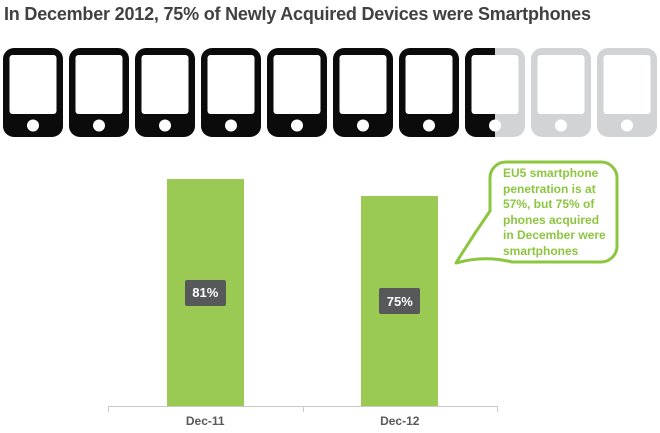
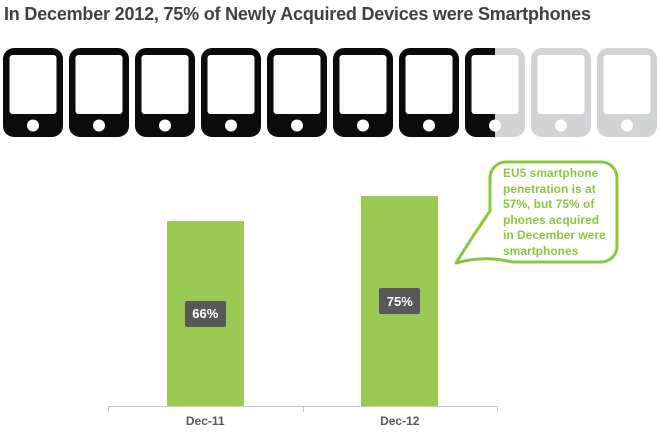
Dec-11: 81% -> 66%
